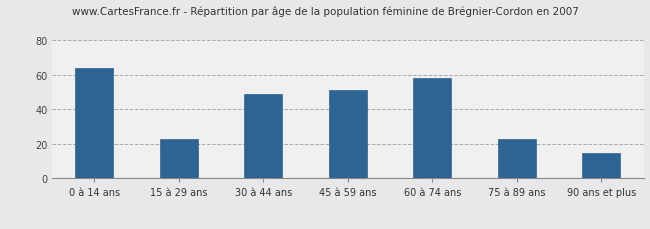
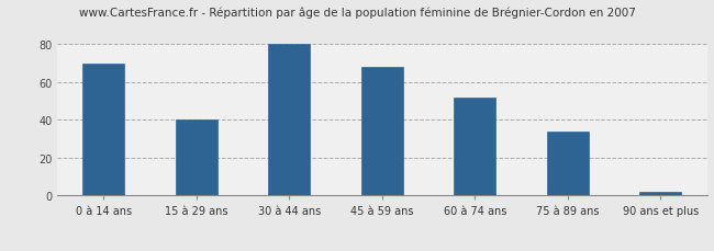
0 à 14 ans: 64 -> 70
15 à 29 ans: 23 -> 40
30 à 44 ans: 49 -> 80
45 à 59 ans: 51 -> 68
60 à 74 ans: 58 -> 52
75 à 89 ans: 23 -> 34
90 ans et plus: 15 -> 2
